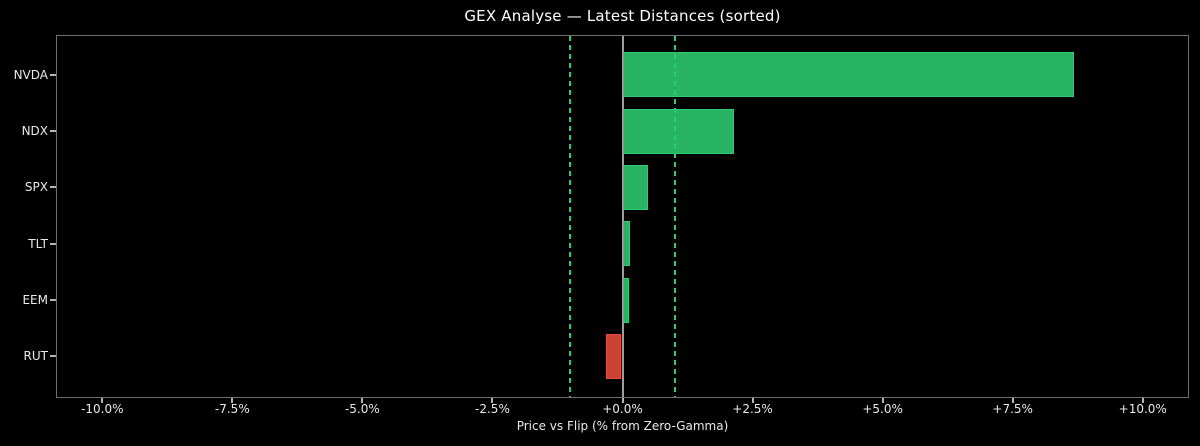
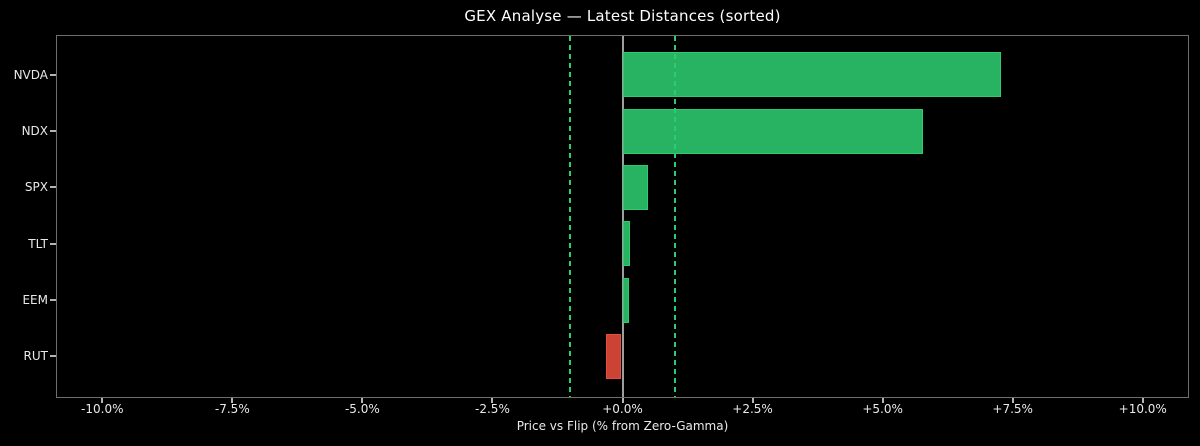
NVDA: 8.7% -> 7.3%
NDX: 2.2% -> 5.8%
